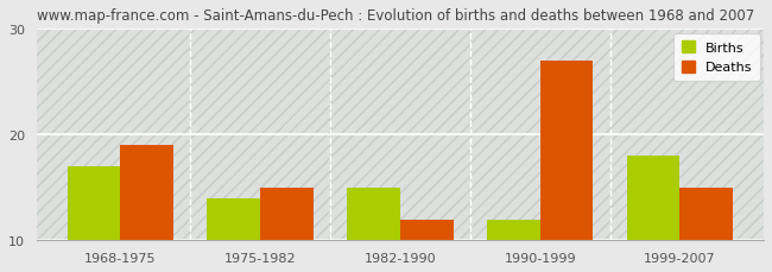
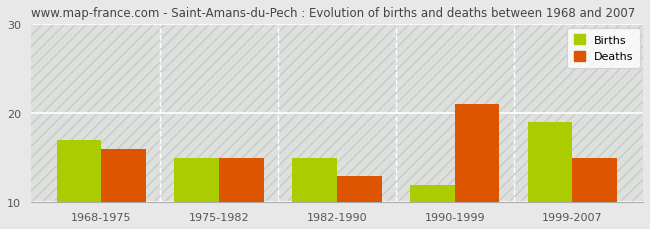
Deaths/1968-1975: 19 -> 16
Births/1975-1982: 14 -> 15
Deaths/1982-1990: 12 -> 13
Deaths/1990-1999: 27 -> 21
Births/1999-2007: 18 -> 19
